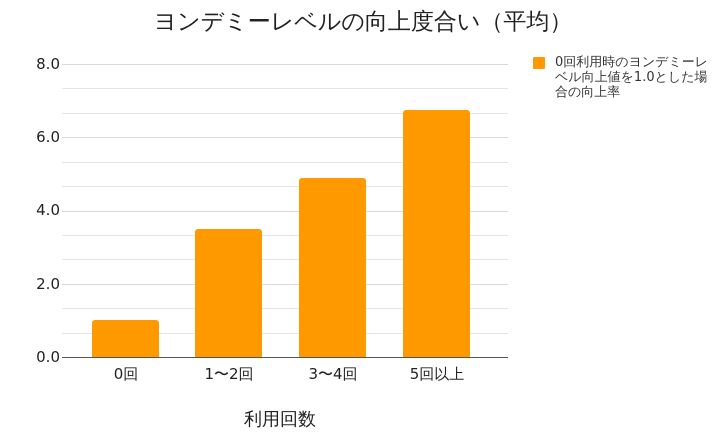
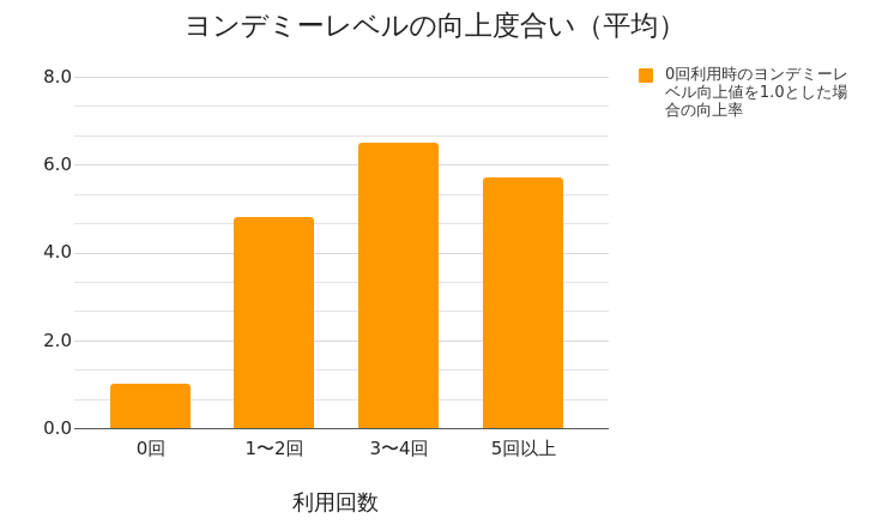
1〜2回: 3.5 -> 4.8
3〜4回: 4.9 -> 6.5
5回以上: 6.8 -> 5.7
